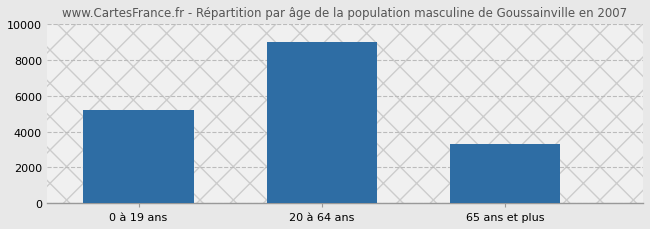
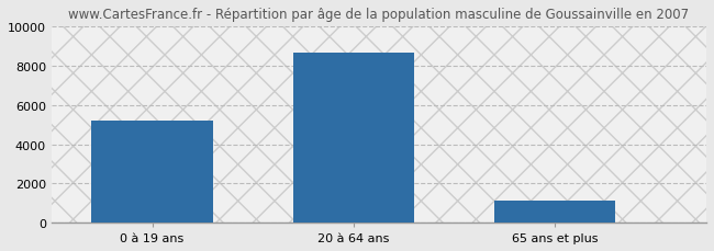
20 à 64 ans: 9000 -> 8600
65 ans et plus: 3300 -> 1100
